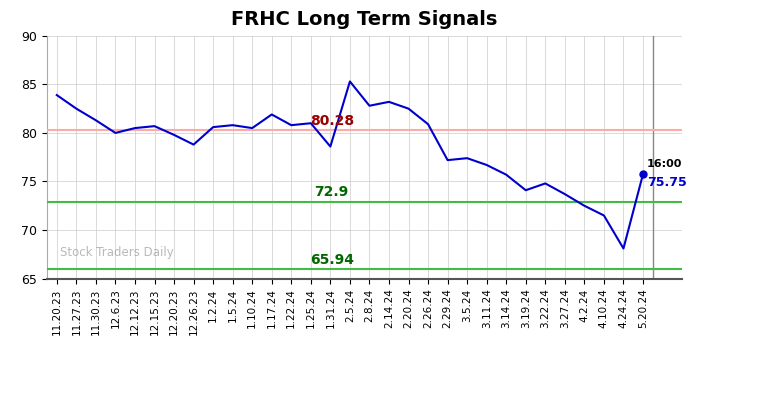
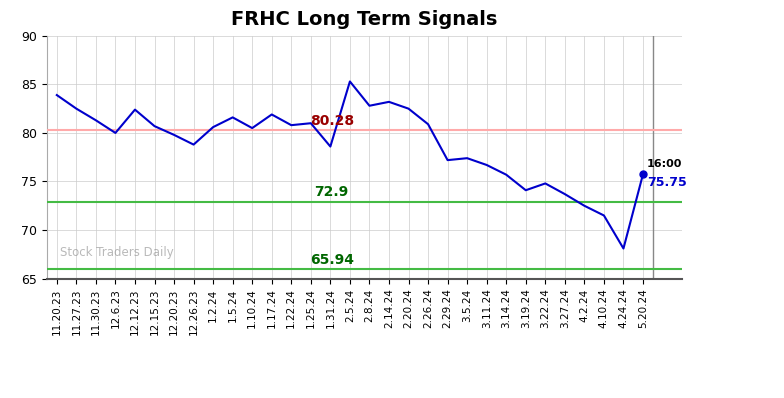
12.12.23: 80.5 -> 82.4
1.5.24: 80.8 -> 81.6
